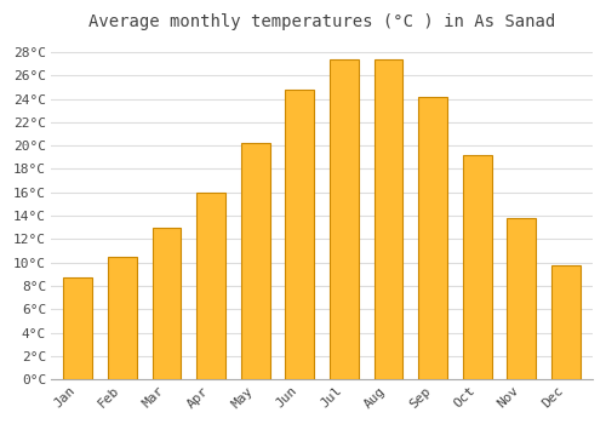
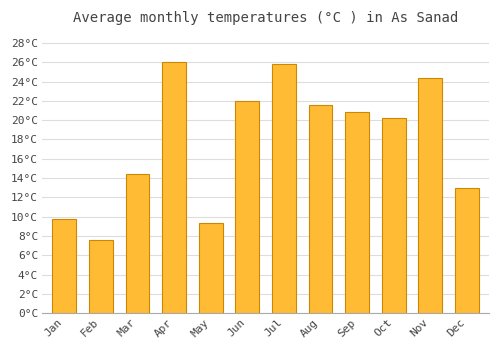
Jan: 8.7°C -> 9.8°C
Feb: 10.5°C -> 7.6°C
Mar: 13.0°C -> 14.4°C
Apr: 16.0°C -> 26.0°C
May: 20.2°C -> 9.4°C
Jun: 24.8°C -> 22.0°C
Jul: 27.4°C -> 25.8°C
Aug: 27.4°C -> 21.6°C
Sep: 24.2°C -> 20.8°C
Oct: 19.2°C -> 20.2°C
Nov: 13.8°C -> 24.4°C
Dec: 9.8°C -> 13.0°C
